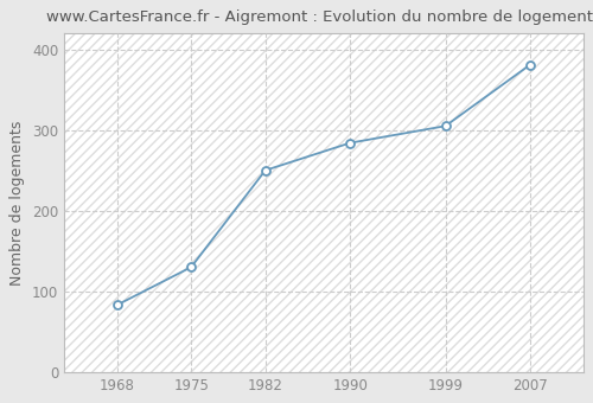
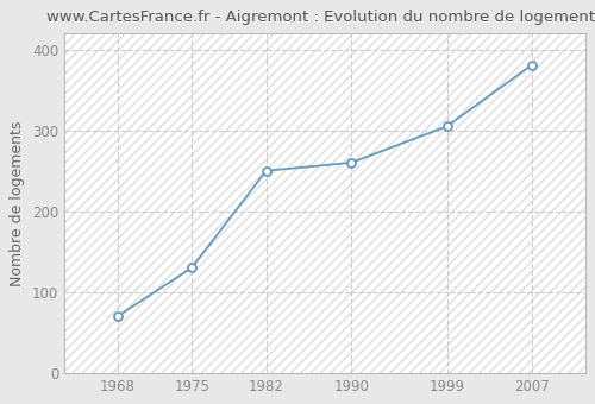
1968: 83 -> 70
1990: 284 -> 260
